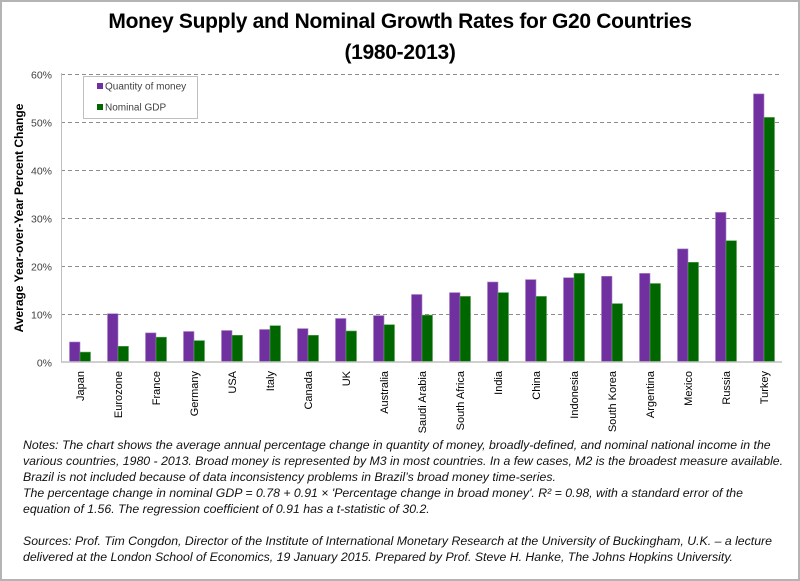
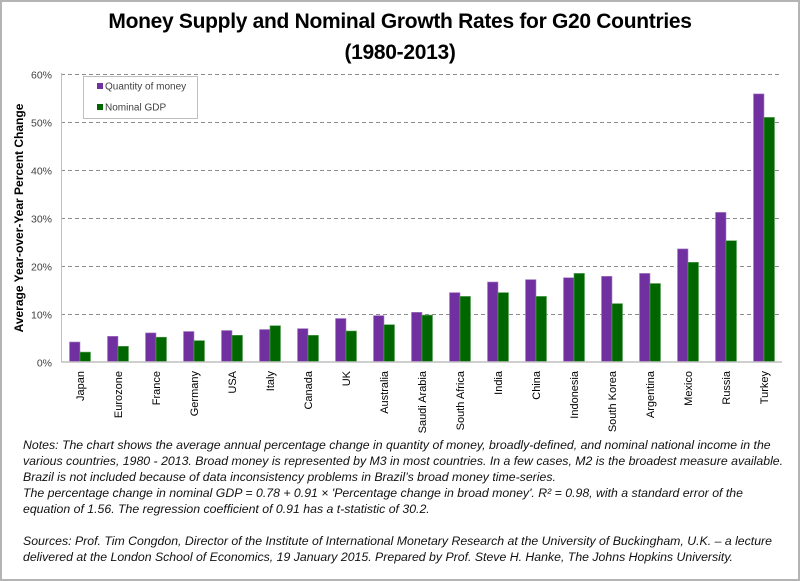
Quantity of money/Eurozone: 10% -> 5%
Quantity of money/Saudi Arabia: 14% -> 10%
